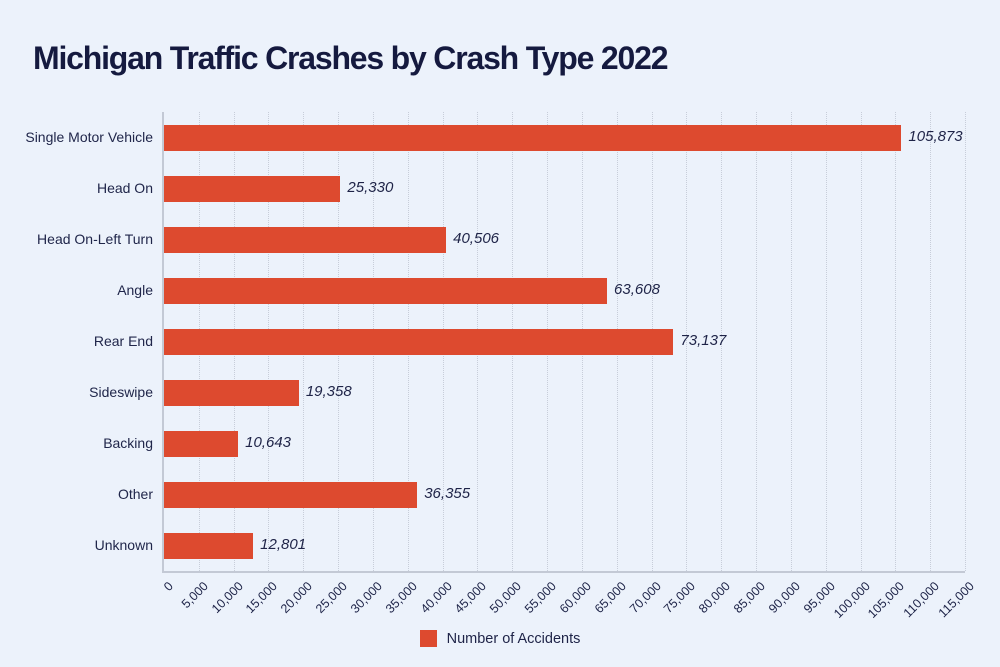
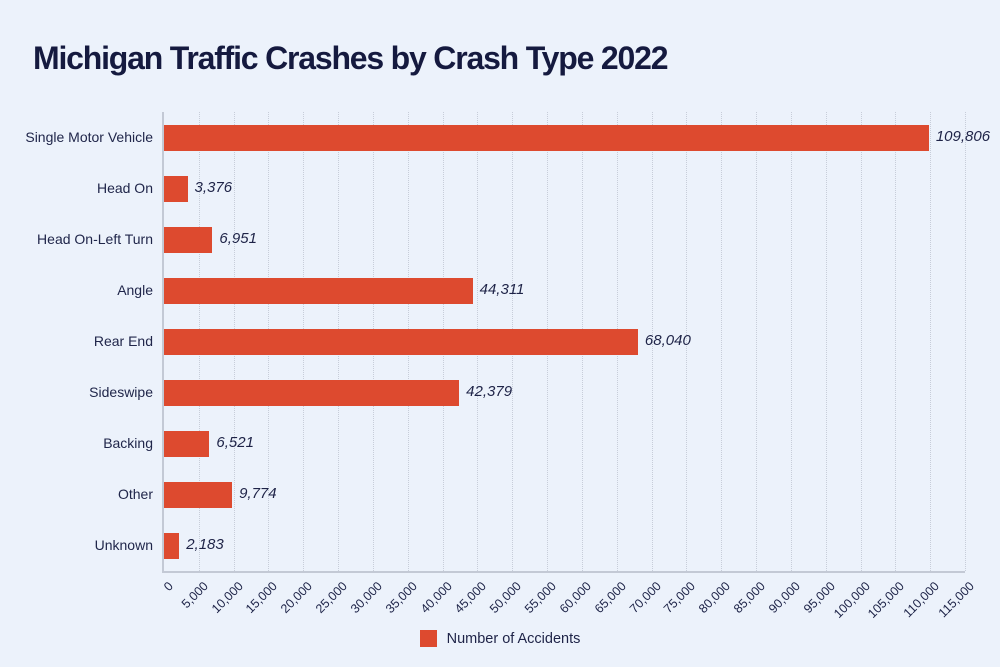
Single Motor Vehicle: 105,873 -> 109,806
Head On: 25,330 -> 3,376
Head On-Left Turn: 40,506 -> 6,951
Angle: 63,608 -> 44,311
Rear End: 73,137 -> 68,040
Sideswipe: 19,358 -> 42,379
Backing: 10,643 -> 6,521
Other: 36,355 -> 9,774
Unknown: 12,801 -> 2,183
